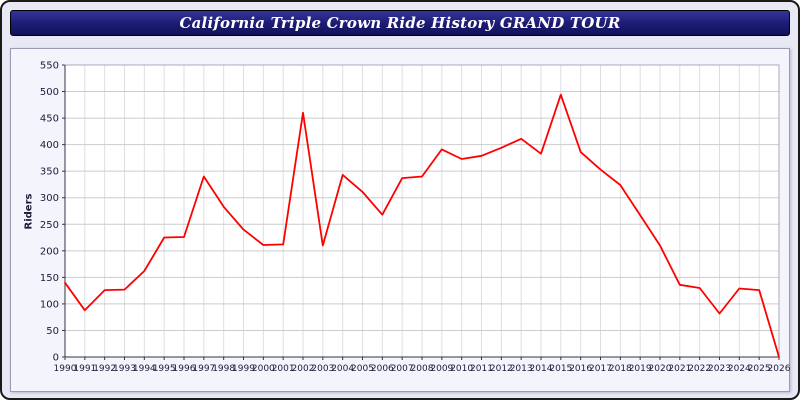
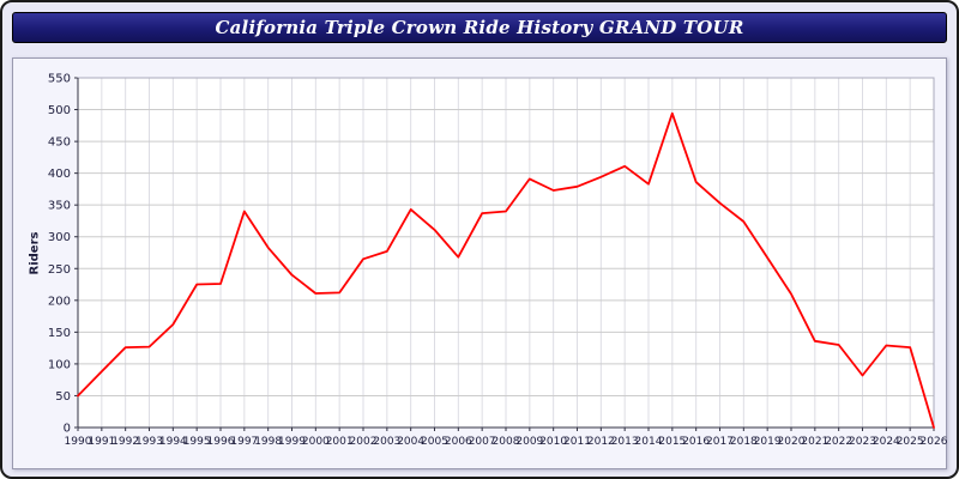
1990: 140 -> 50
2002: 460 -> 260
2003: 210 -> 280
